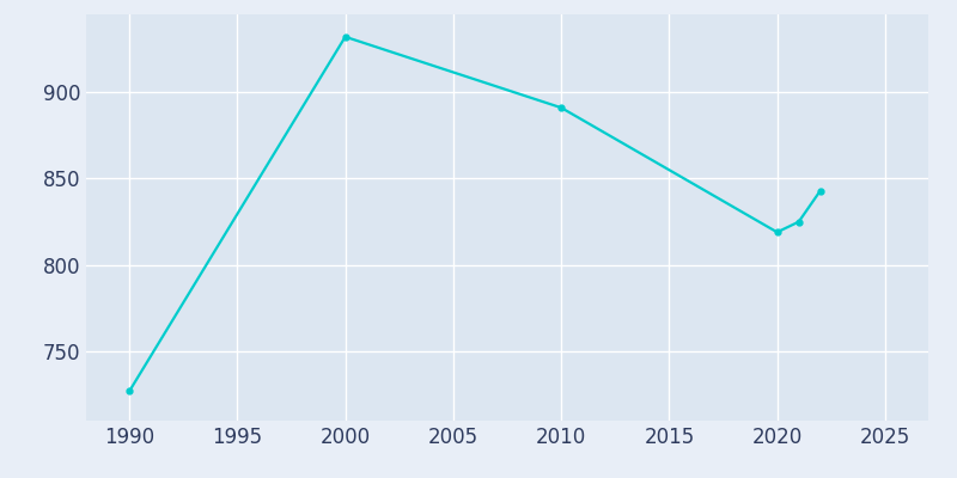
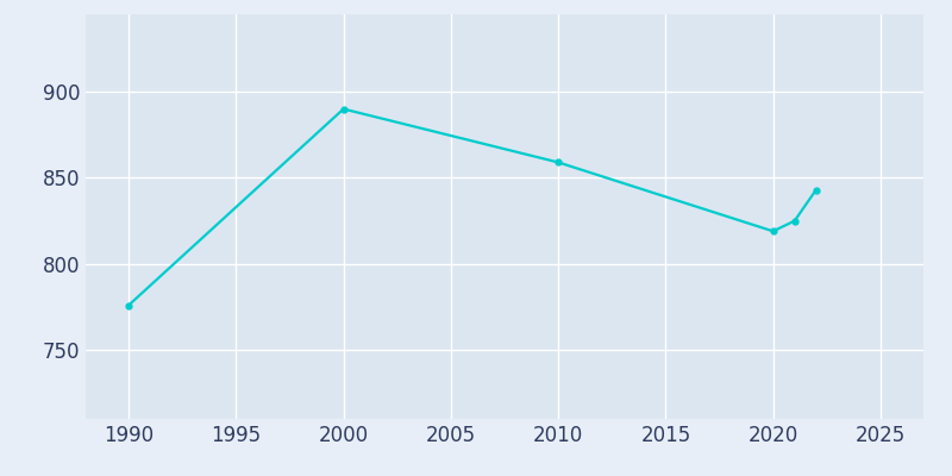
1990: 727 -> 776
2000: 932 -> 890
2010: 891 -> 859
